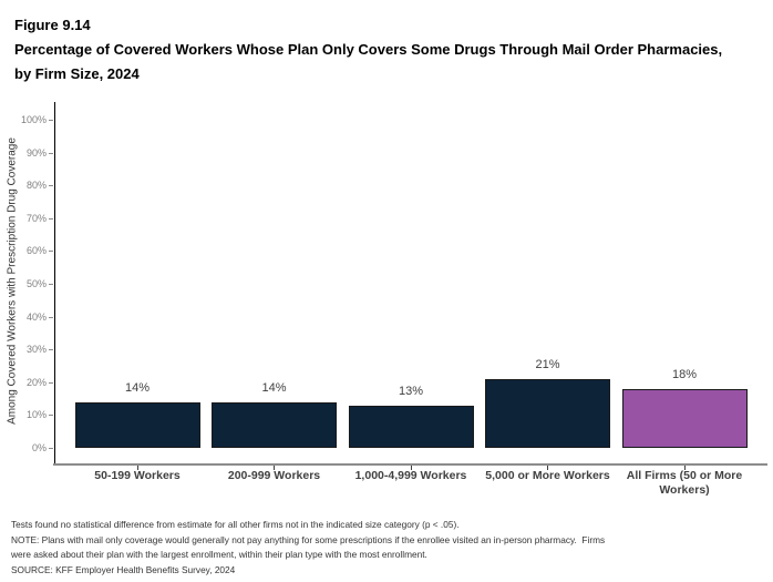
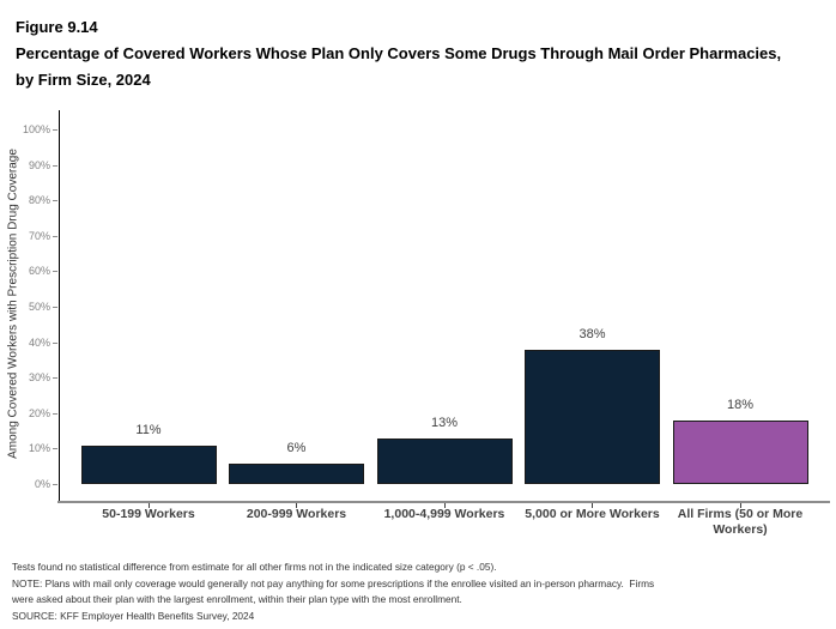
50-199 Workers: 14% -> 11%
200-999 Workers: 14% -> 6%
5,000 or More Workers: 21% -> 38%
